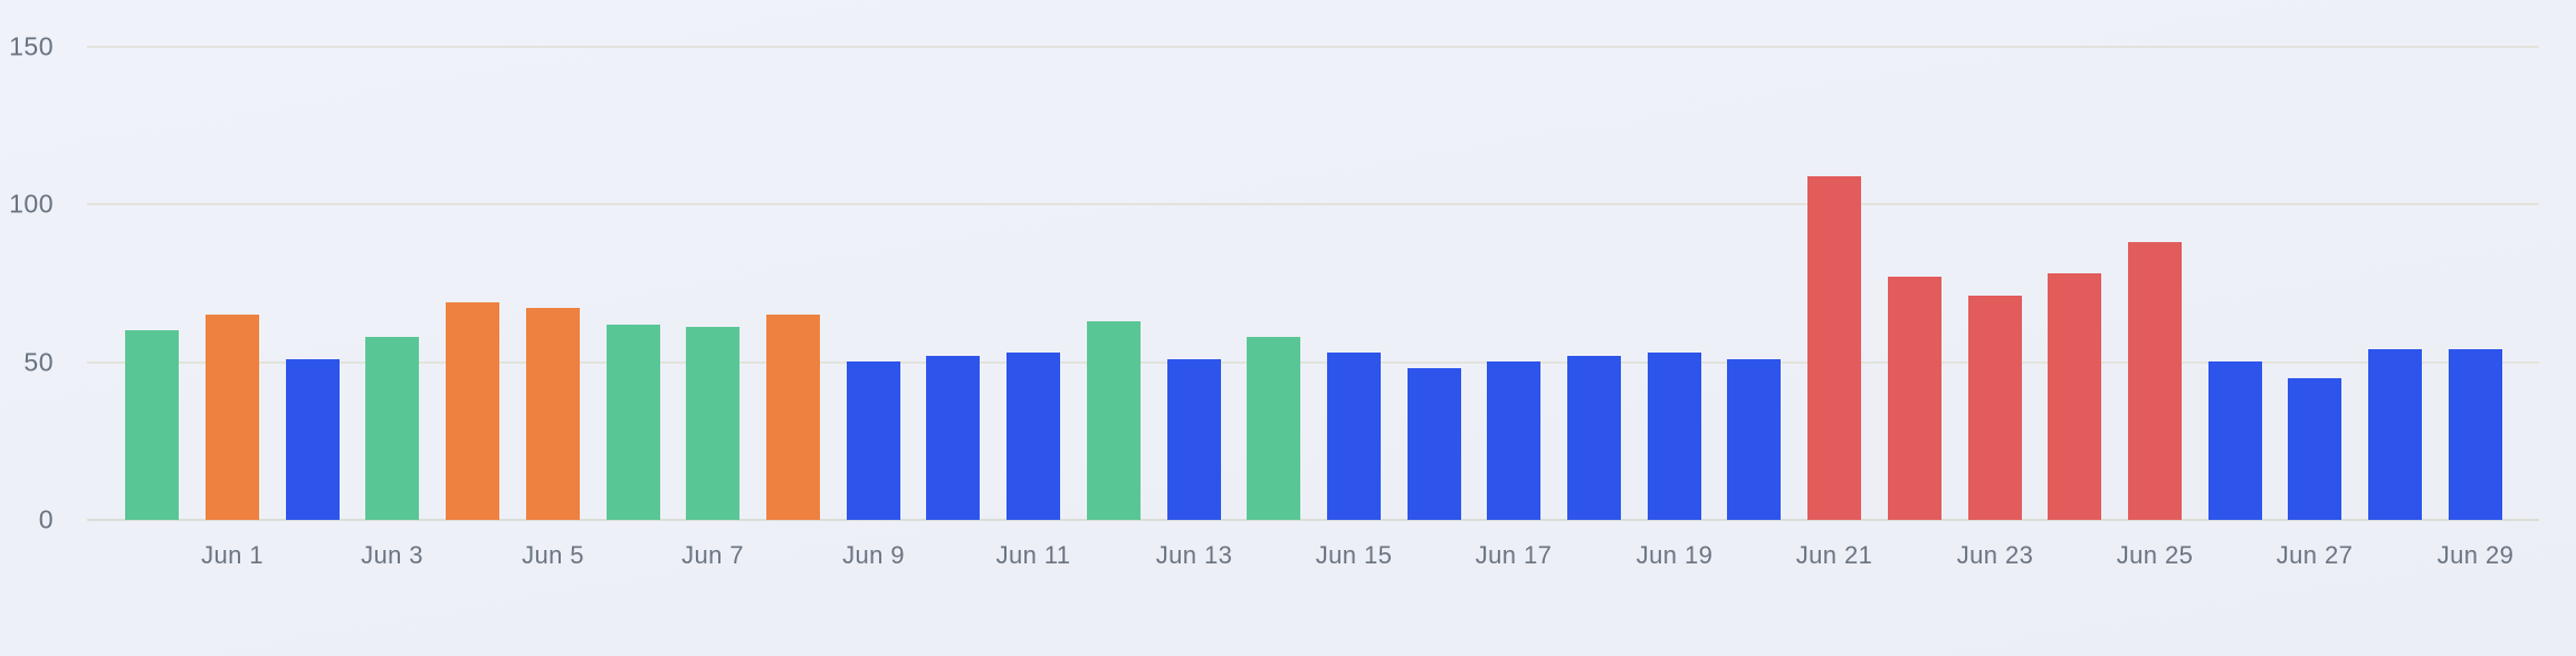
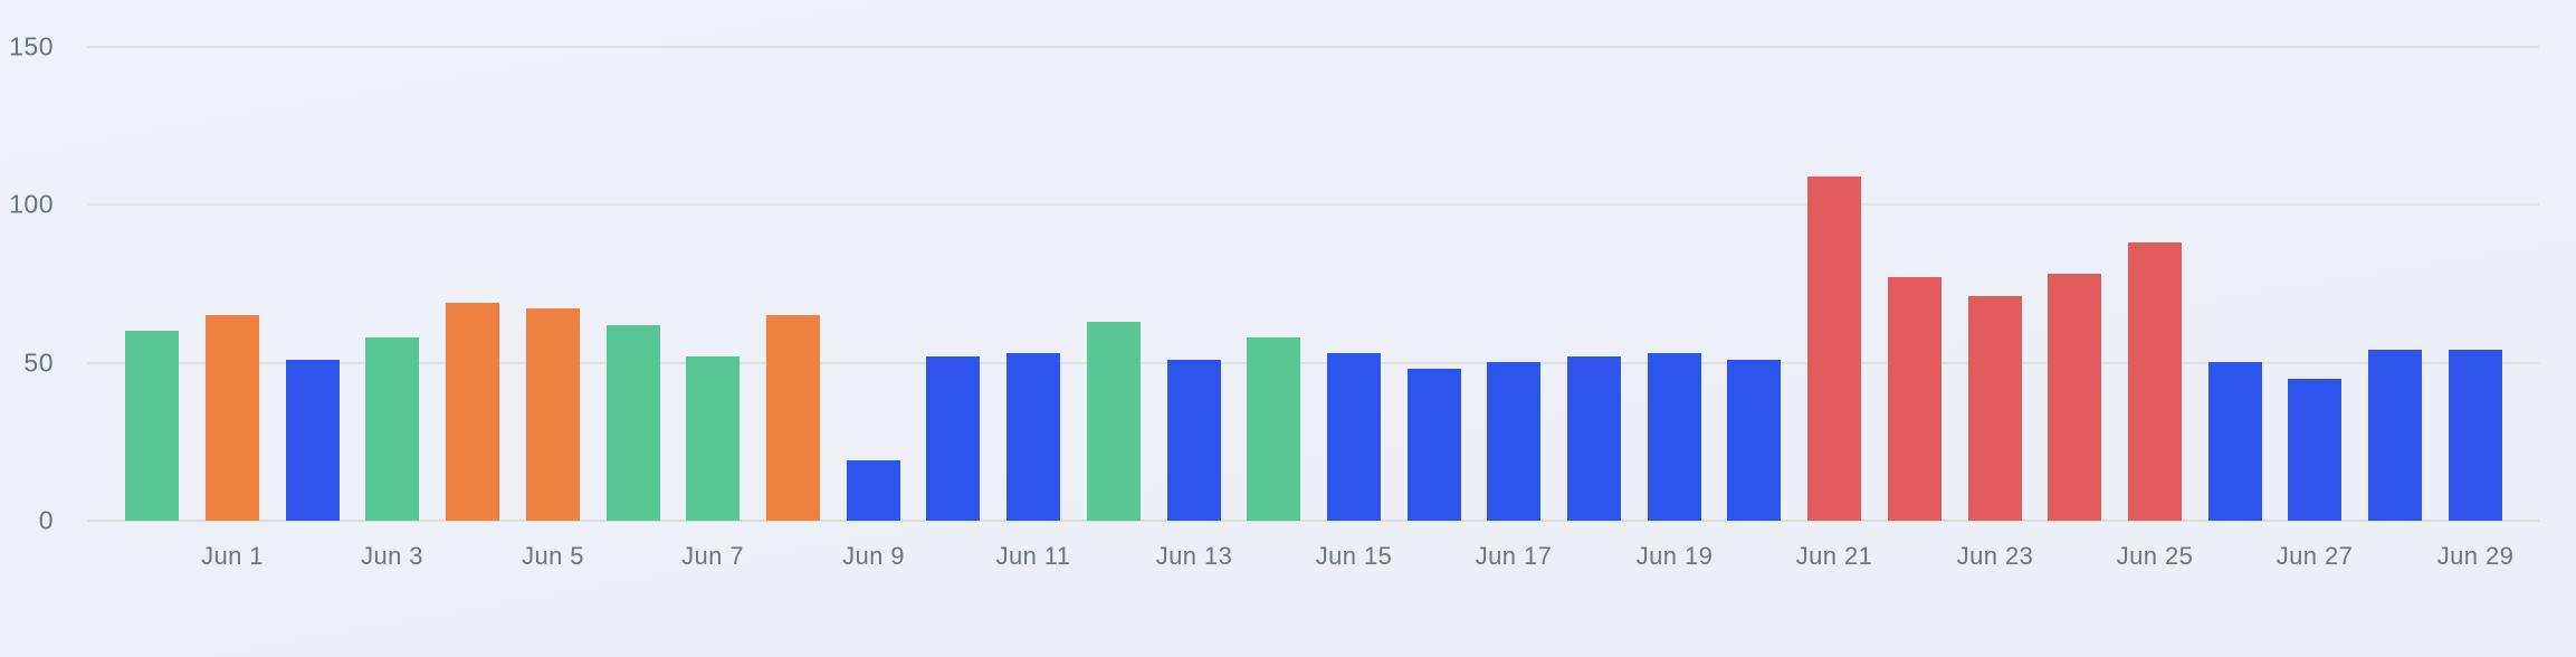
Jun 7: 61 -> 52
Jun 9: 50 -> 19
